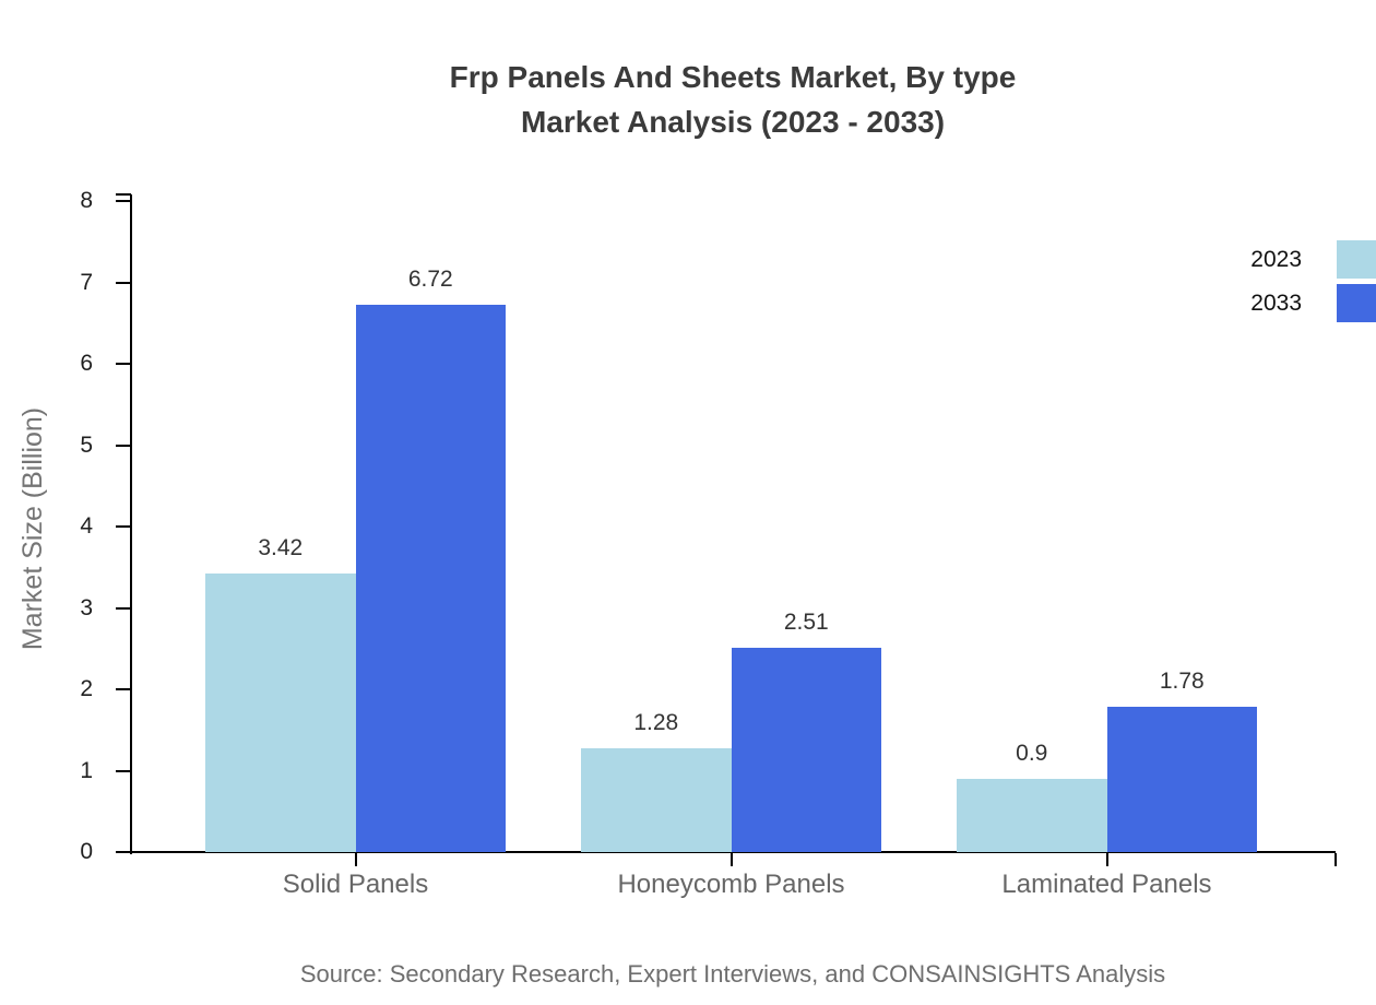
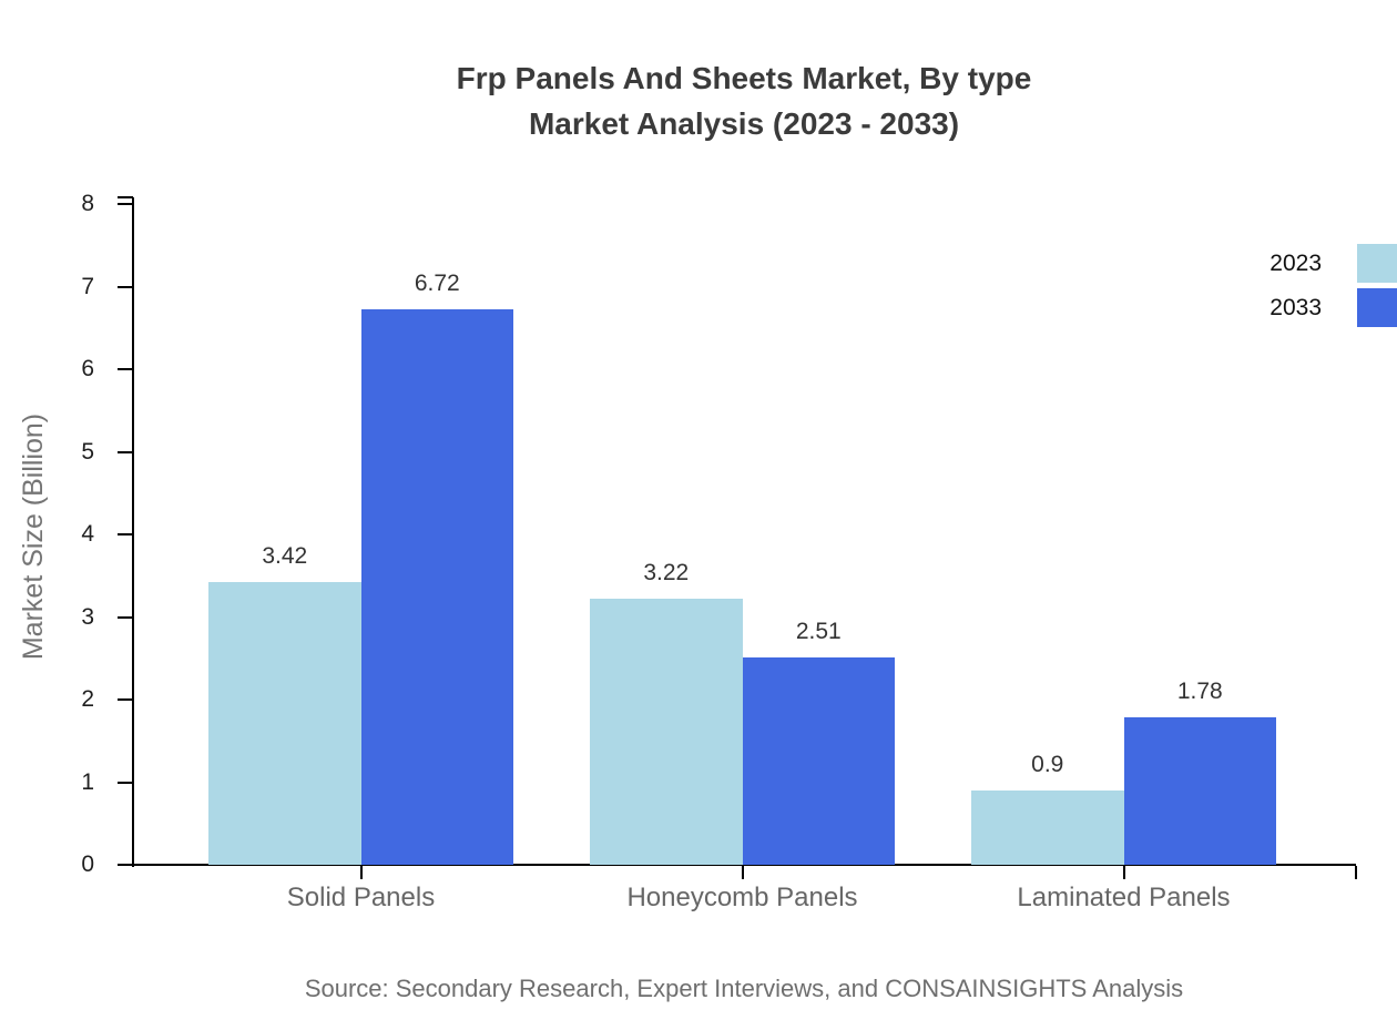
2023/Honeycomb Panels: 1.28 -> 3.22
